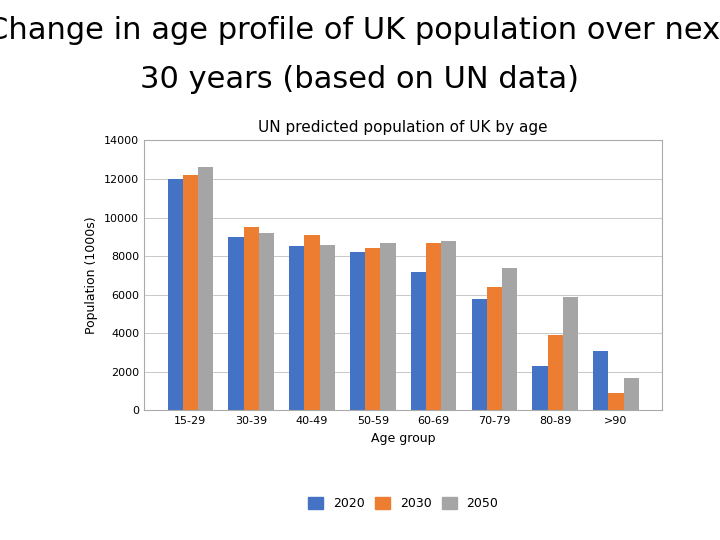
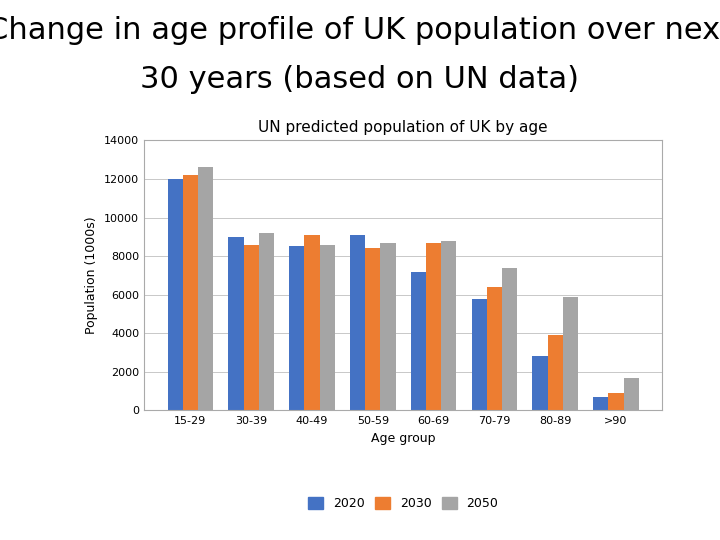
2030/30-39: 9500 -> 8600
2020/50-59: 8200 -> 9100
2020/80-89: 2300 -> 2800
2020/>90: 3100 -> 700
